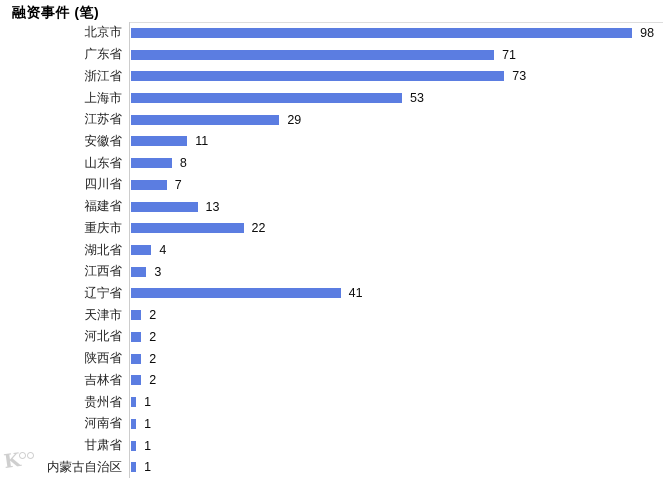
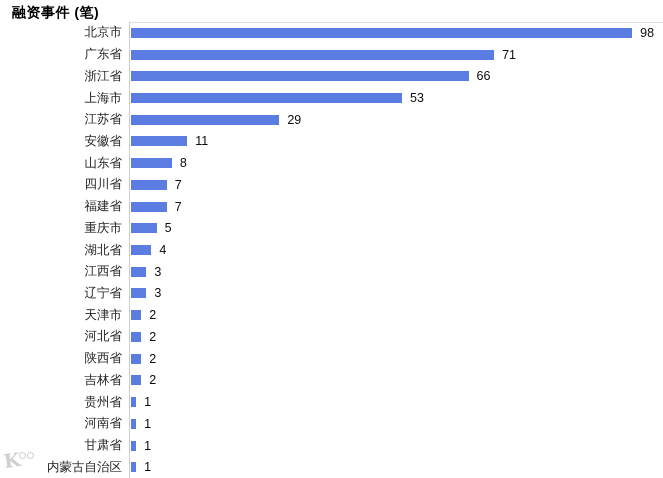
浙江省: 73 -> 66
福建省: 13 -> 7
重庆市: 22 -> 5
辽宁省: 41 -> 3
